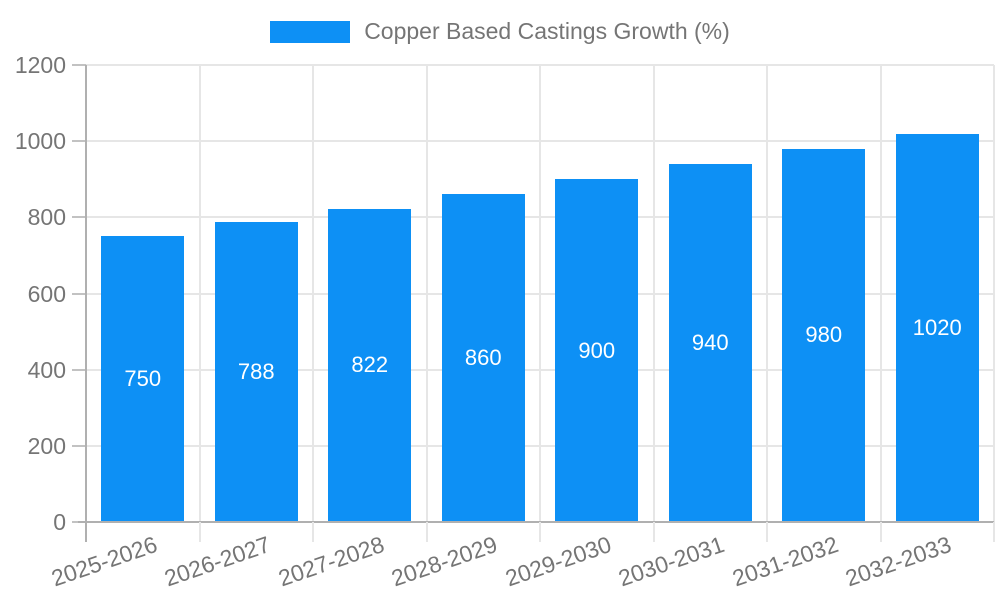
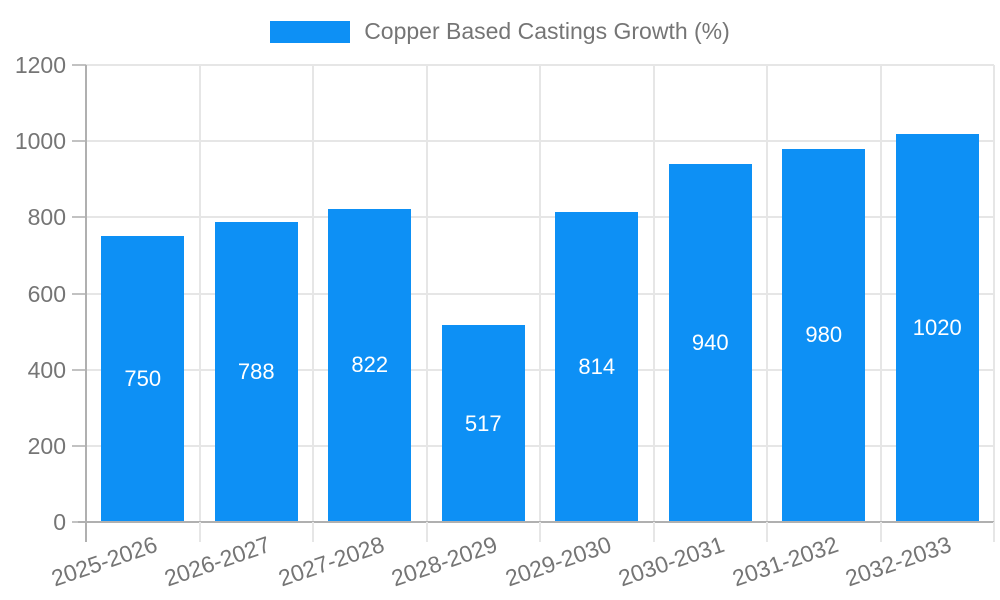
2028-2029: 860 -> 517
2029-2030: 900 -> 814
